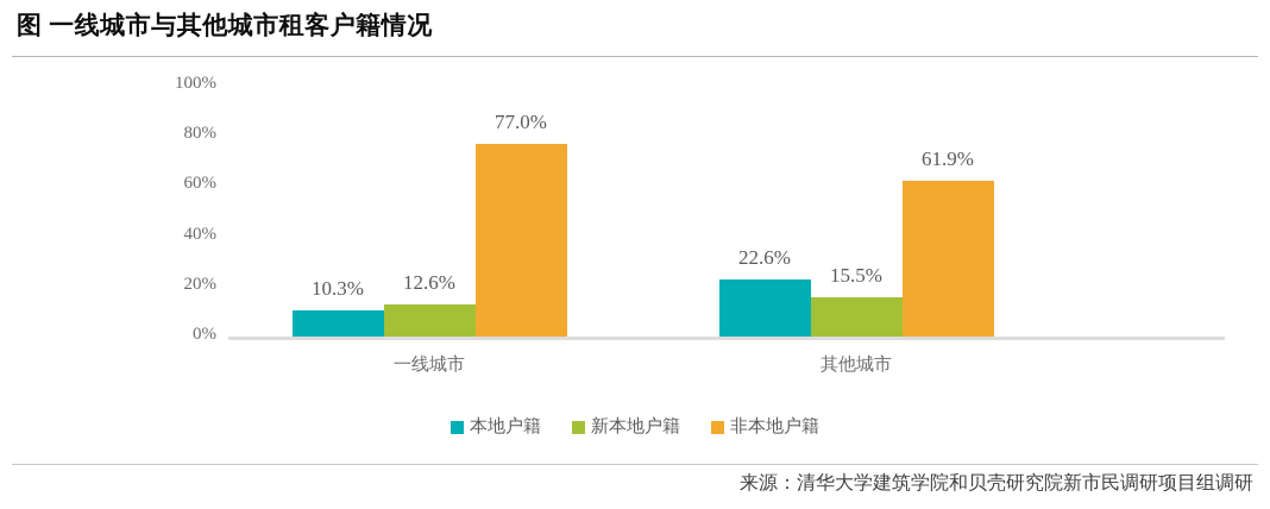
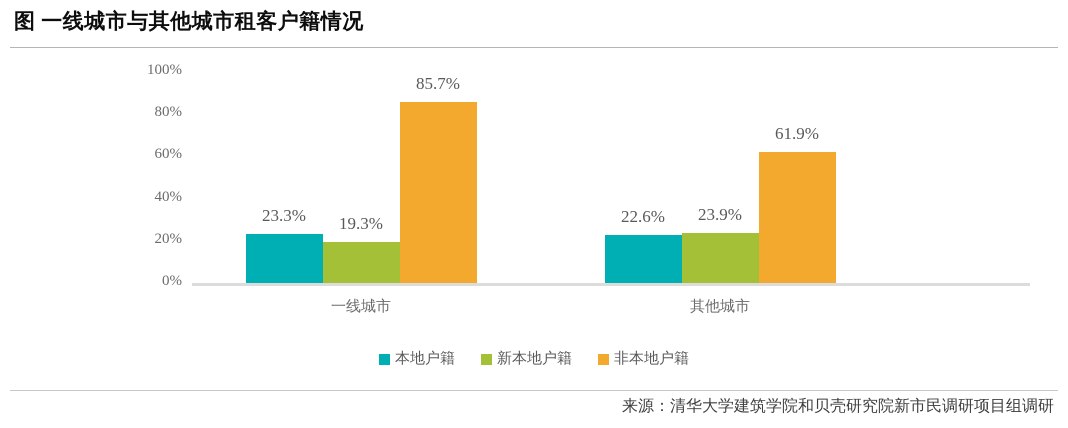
本地户籍/一线城市: 10.3% -> 23.3%
新本地户籍/一线城市: 12.6% -> 19.3%
非本地户籍/一线城市: 77.0% -> 85.7%
新本地户籍/其他城市: 15.5% -> 23.9%
